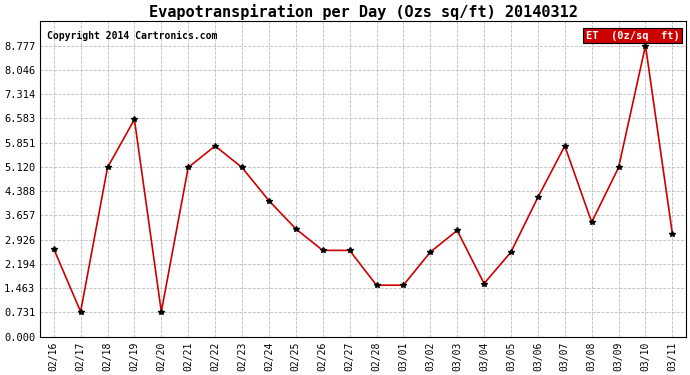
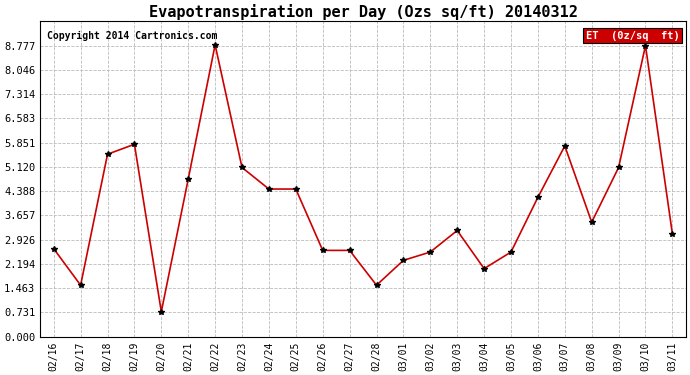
02/17: 0.75 -> 1.55
02/18: 5.10 -> 5.50
02/19: 6.55 -> 5.80
02/21: 5.10 -> 4.75
02/22: 5.75 -> 8.80
02/24: 4.10 -> 4.45
02/25: 3.25 -> 4.45
03/01: 1.55 -> 2.30
03/04: 1.60 -> 2.05
